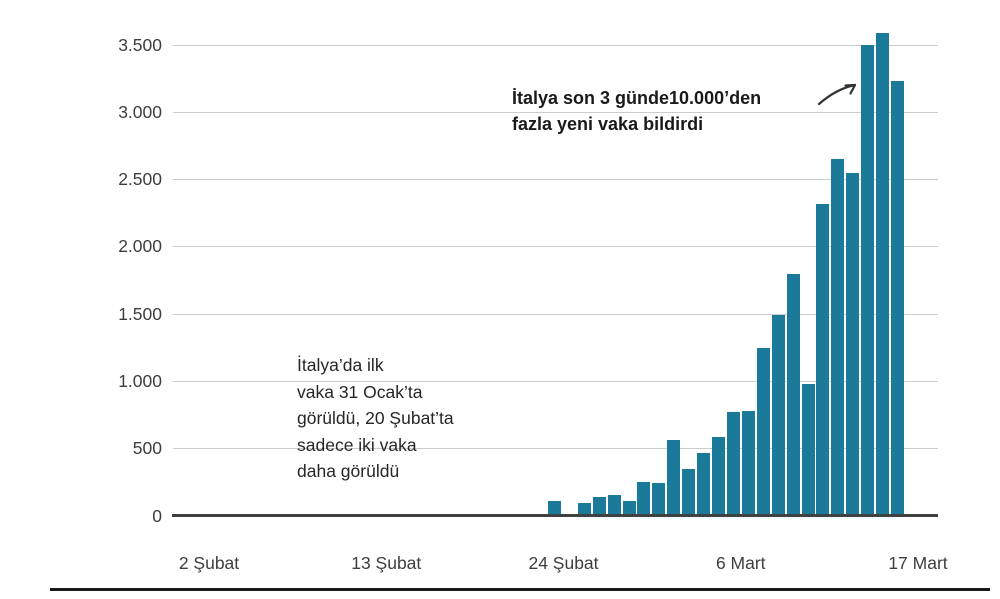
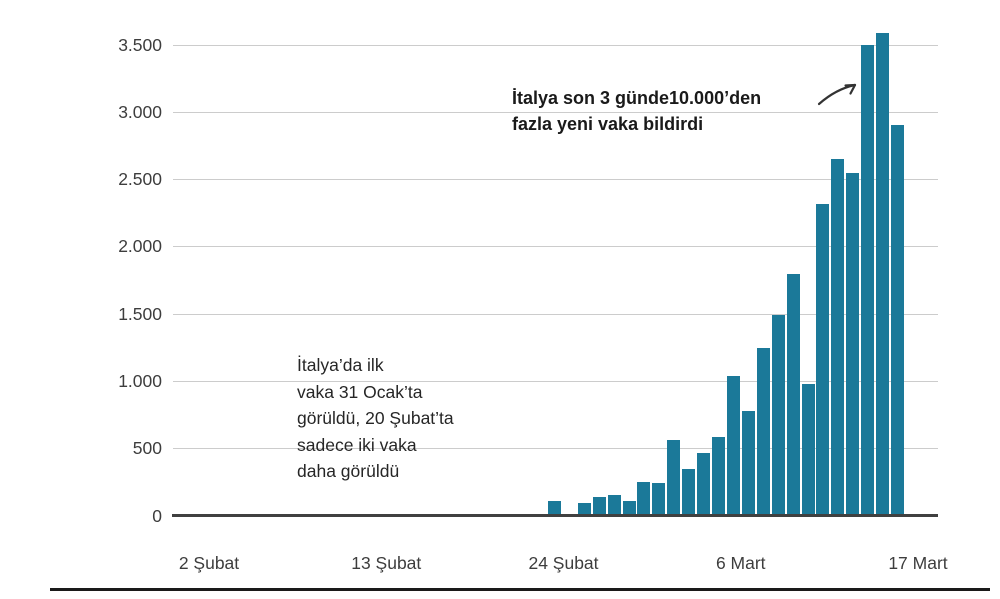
6 Mart: 770 -> 1040
17 Mart: 3230 -> 2900
